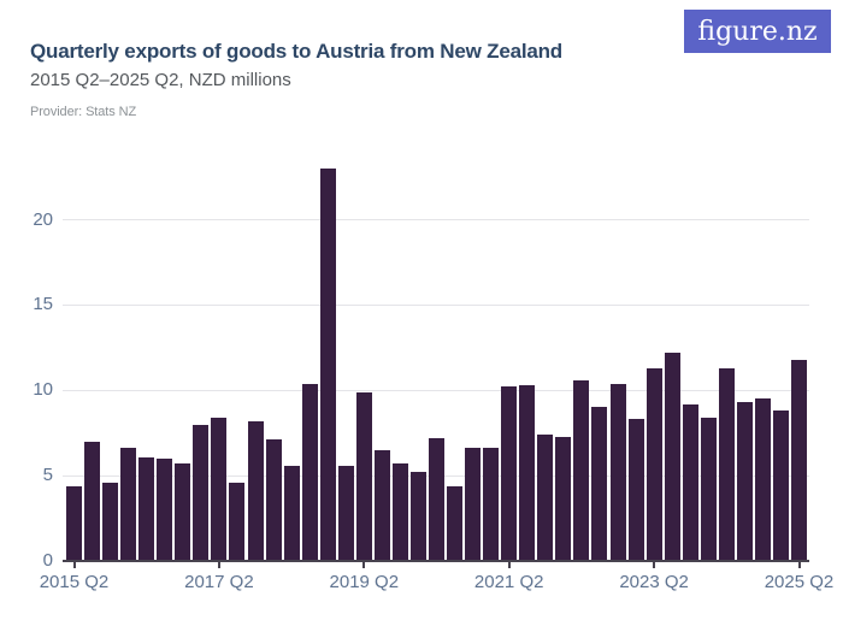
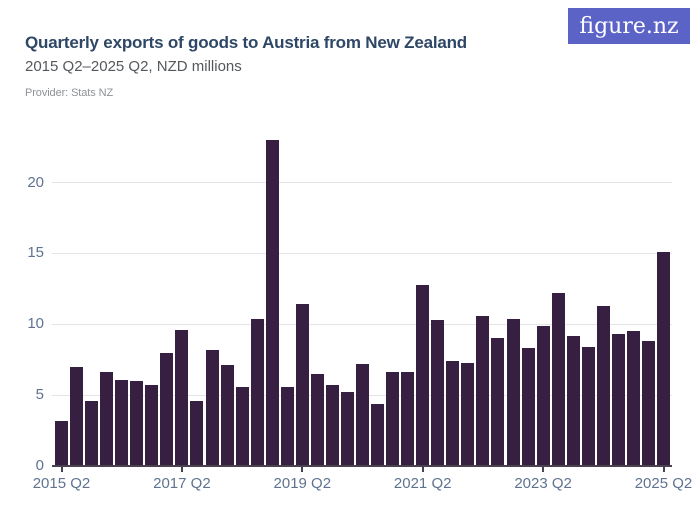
2015 Q2: 4.4 -> 3.2
2017 Q2: 8.4 -> 9.6
2019 Q2: 9.9 -> 11.4
2021 Q2: 10.2 -> 12.8
2023 Q2: 11.3 -> 9.9
2025 Q2: 11.8 -> 15.1
